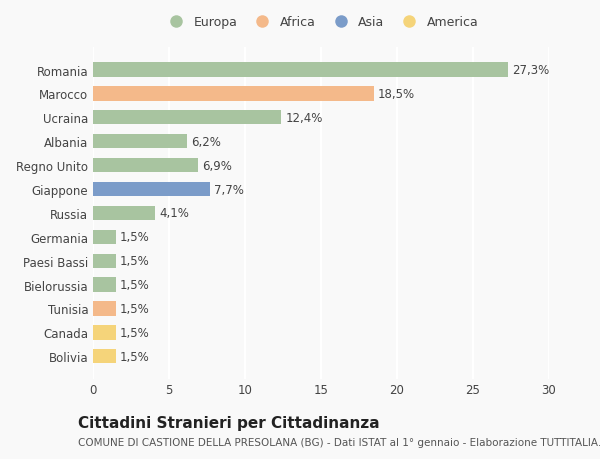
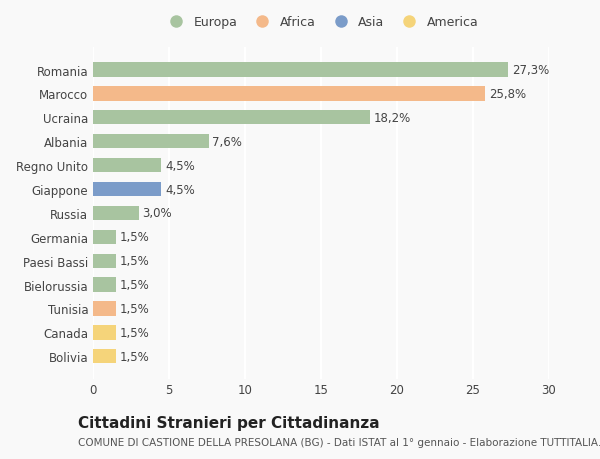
Marocco: 18,5% -> 25,8%
Ucraina: 12,4% -> 18,2%
Albania: 6,2% -> 7,6%
Regno Unito: 6,9% -> 4,5%
Giappone: 7,7% -> 4,5%
Russia: 4,1% -> 3,0%
